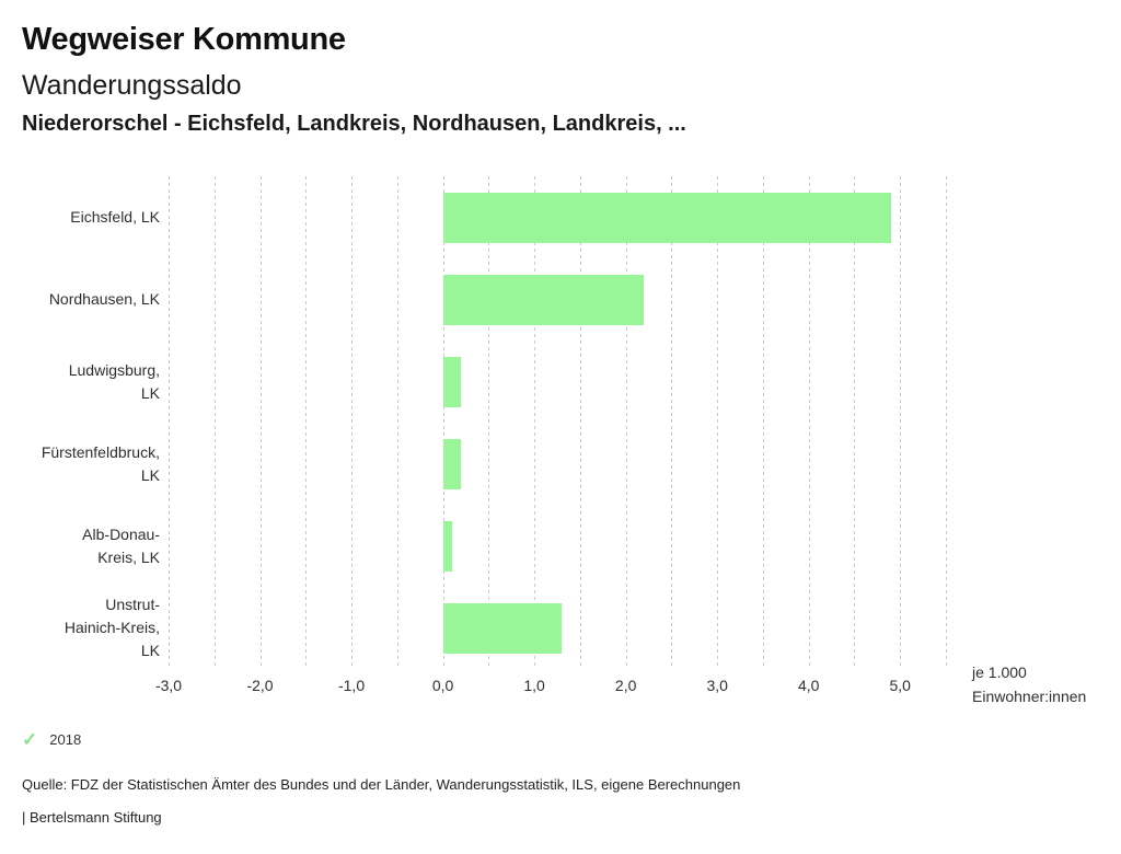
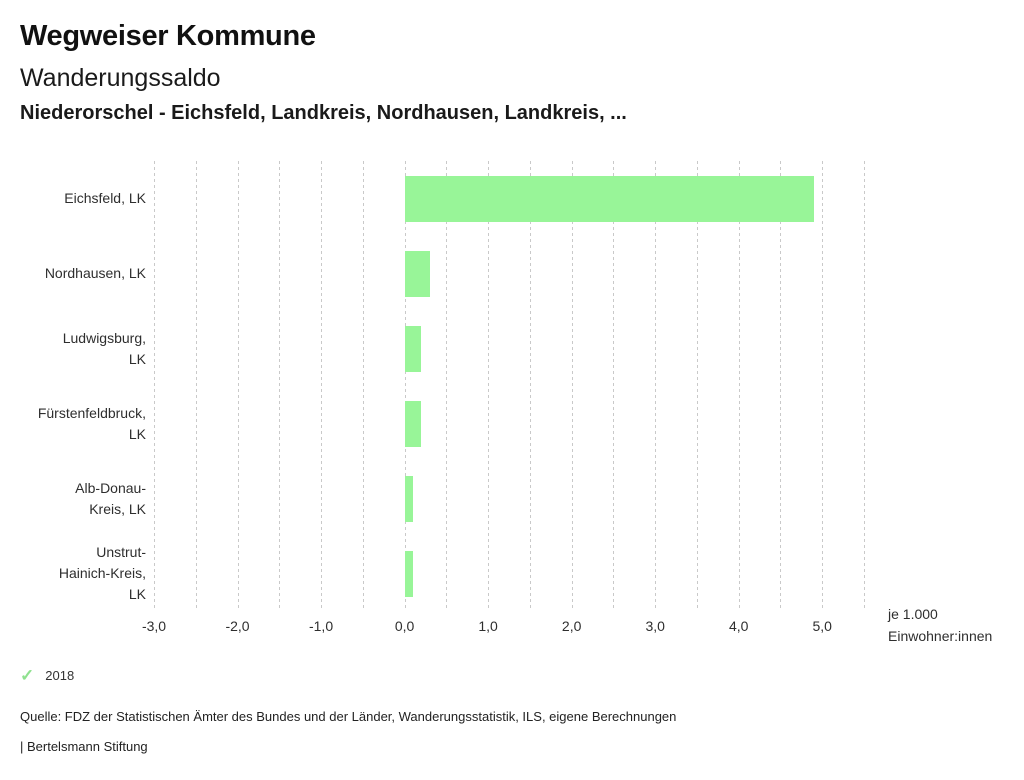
Nordhausen, LK: 2,2 -> 0,3
Unstrut-Hainich-Kreis, LK: 1,3 -> 0,1
